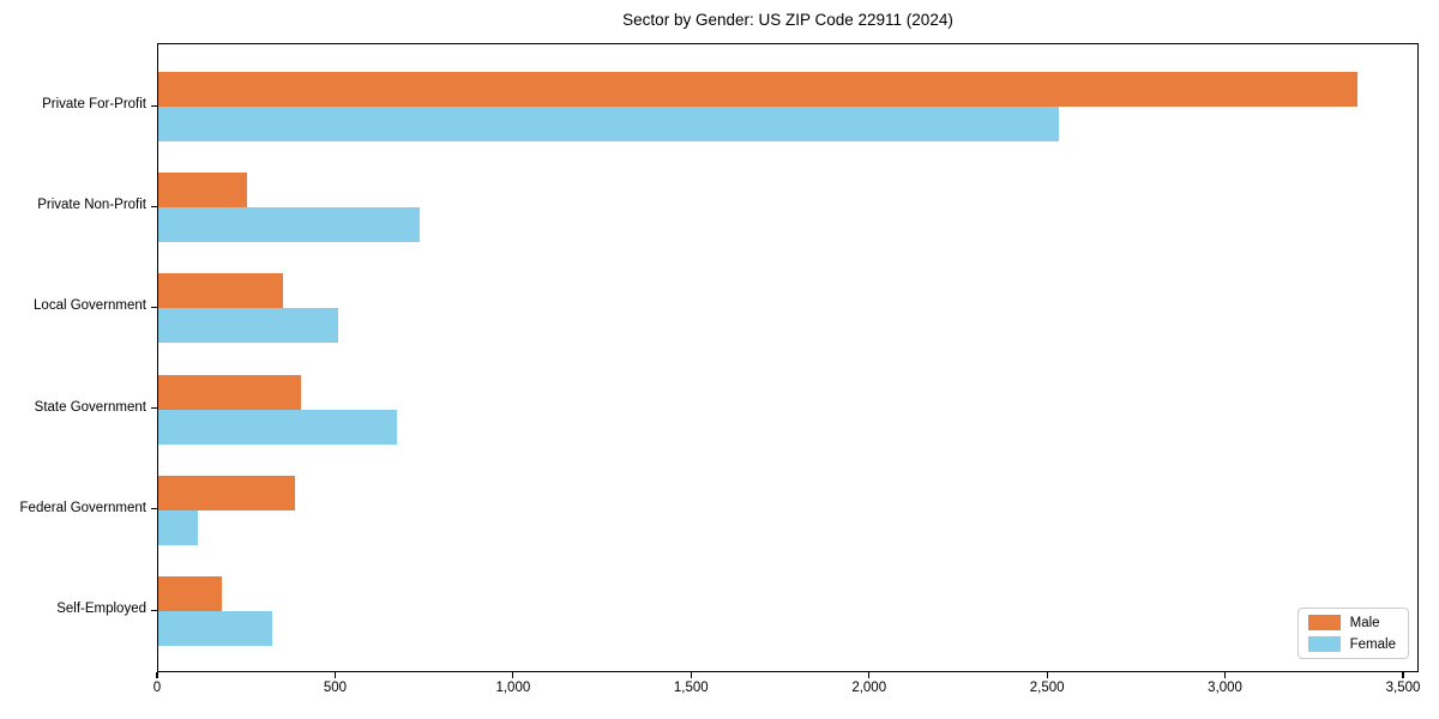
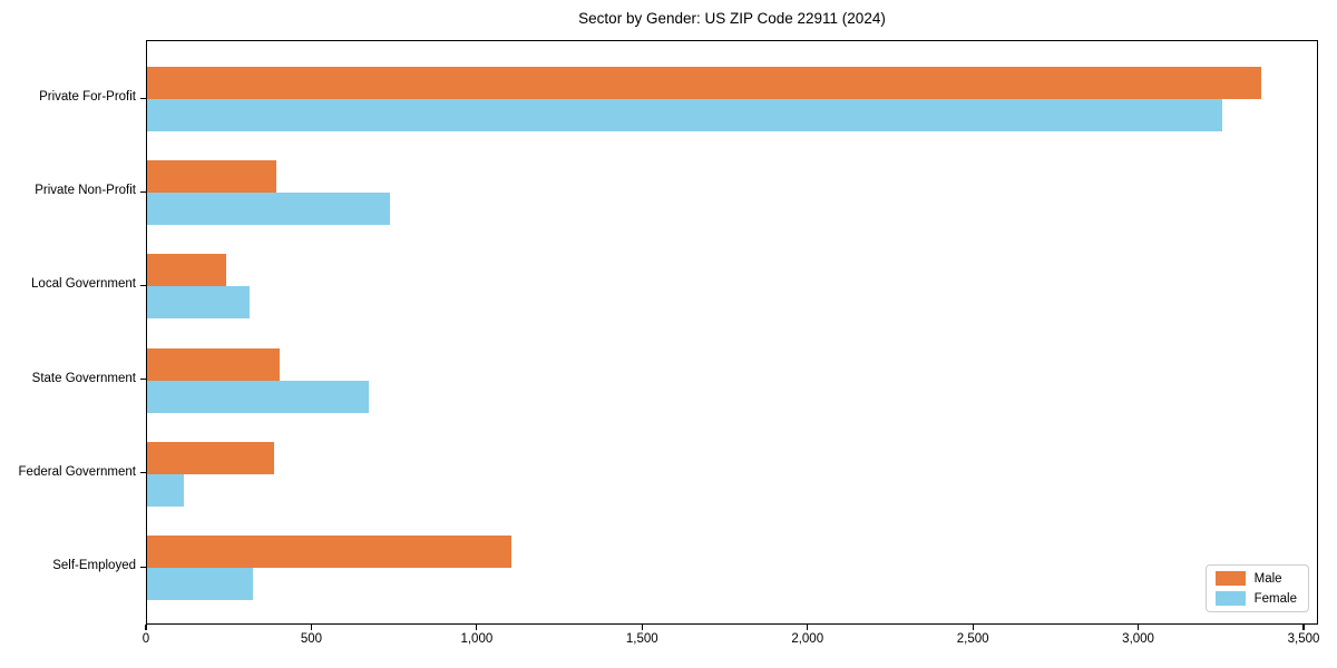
Female/Private For-Profit: 2530 -> 3250
Male/Private Non-Profit: 250 -> 390
Male/Local Government: 350 -> 240
Female/Local Government: 500 -> 310
Male/Self-Employed: 180 -> 1100
